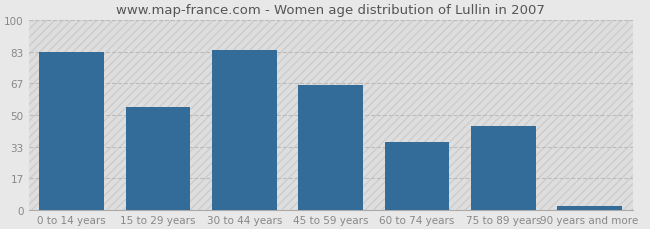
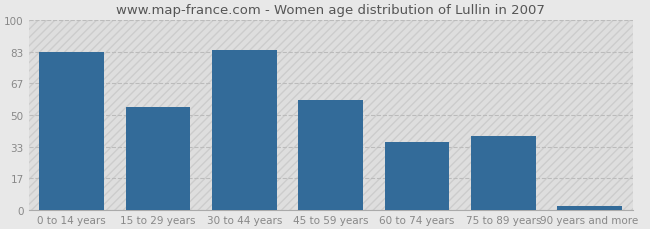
45 to 59 years: 66 -> 58
75 to 89 years: 44 -> 39
